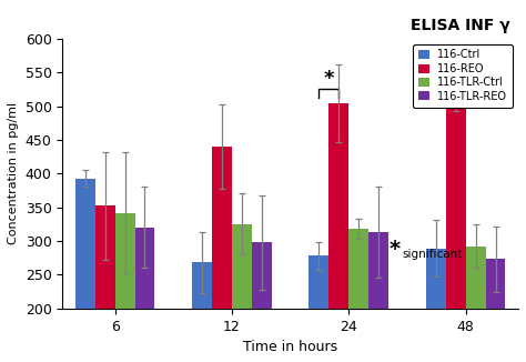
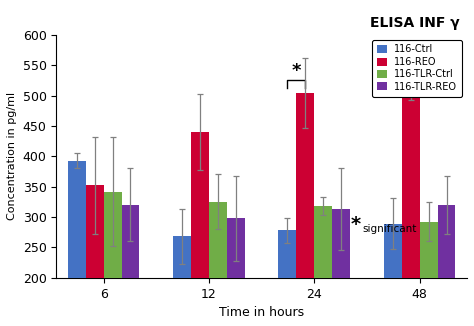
116-TLR-REO/48: 273 -> 320
